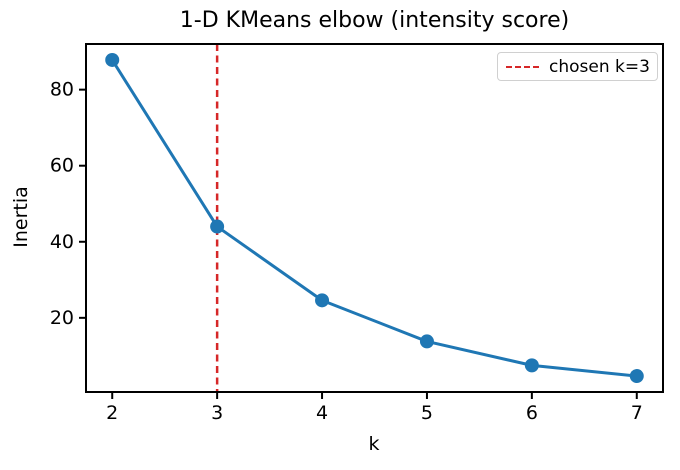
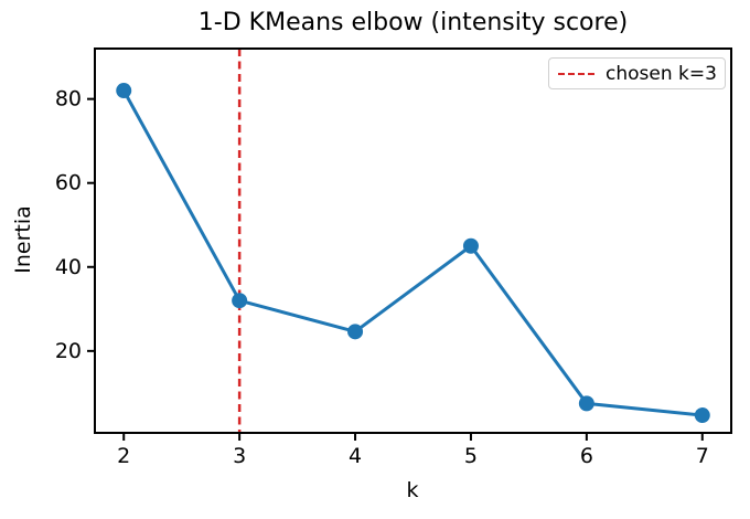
2: 88 -> 82
3: 44 -> 32
5: 14 -> 45
